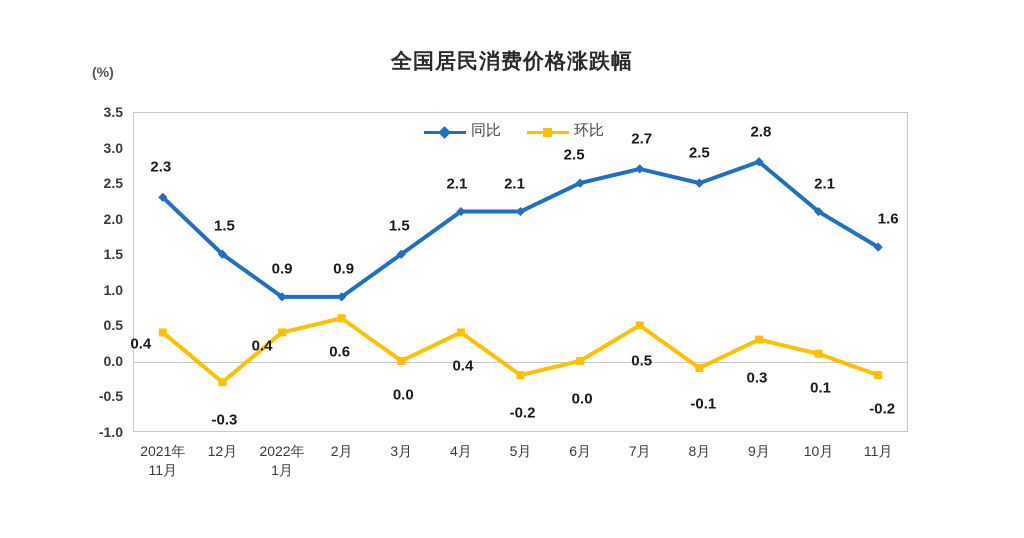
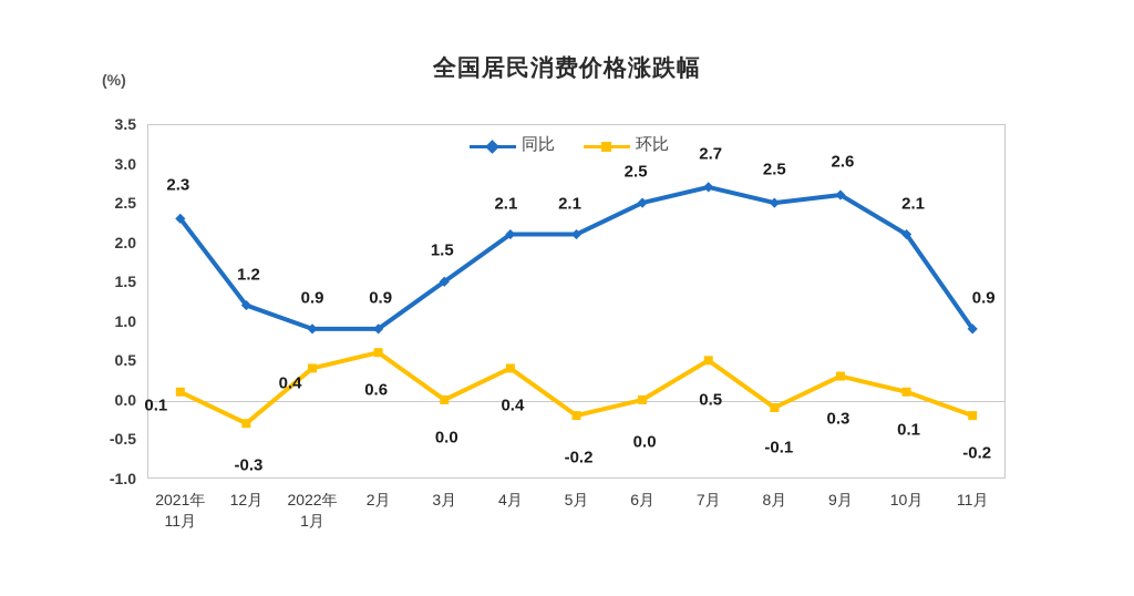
环比/2021年 11月: 0.4 -> 0.1
同比/12月: 1.5 -> 1.2
同比/9月: 2.8 -> 2.6
同比/11月: 1.6 -> 0.9
